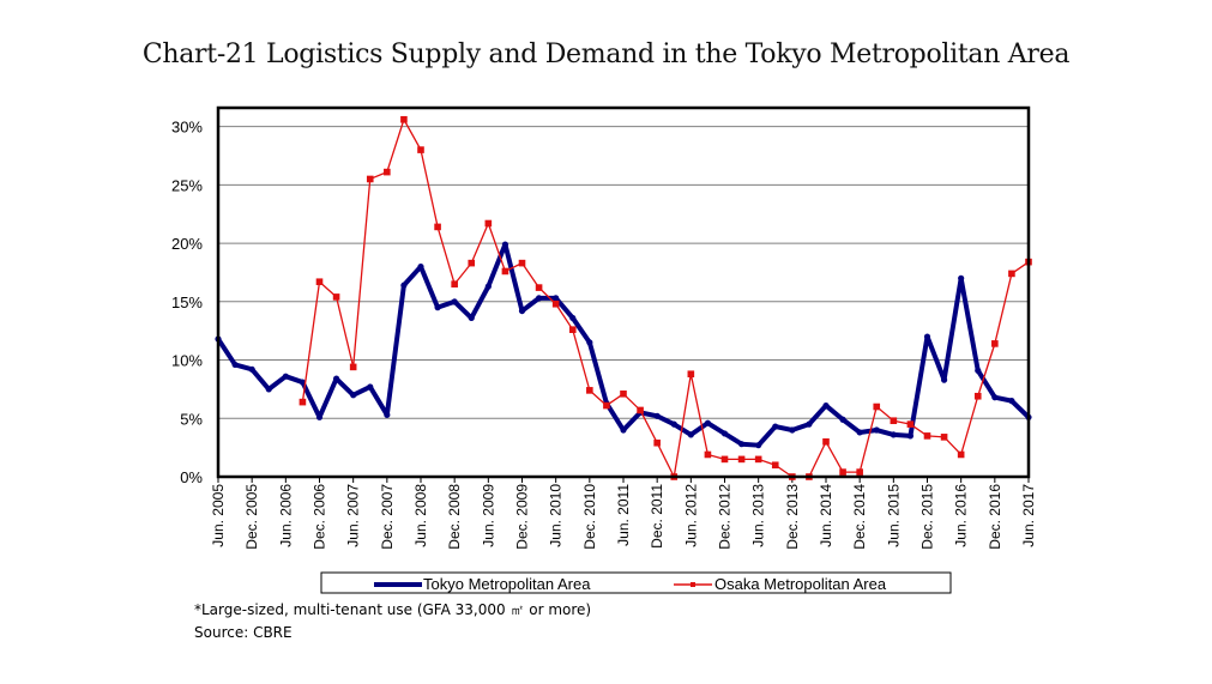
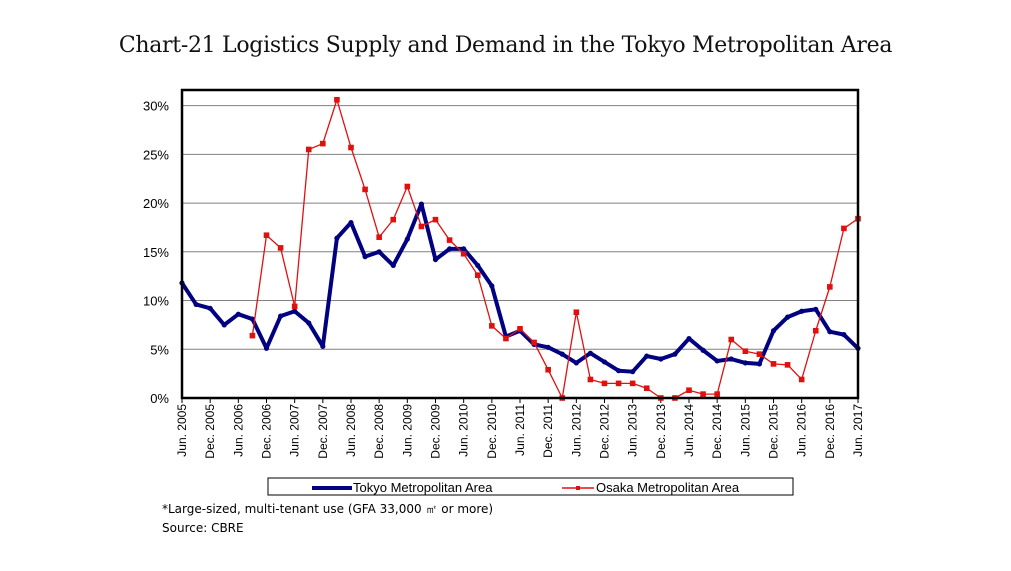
Tokyo Metropolitan Area/Jun. 2007: 7% -> 9%
Osaka Metropolitan Area/Jun. 2008: 28% -> 26%
Tokyo Metropolitan Area/Jun. 2011: 4% -> 7%
Osaka Metropolitan Area/Jun. 2014: 3% -> 1%
Tokyo Metropolitan Area/Dec. 2015: 12% -> 7%
Tokyo Metropolitan Area/Jun. 2016: 17% -> 9%
